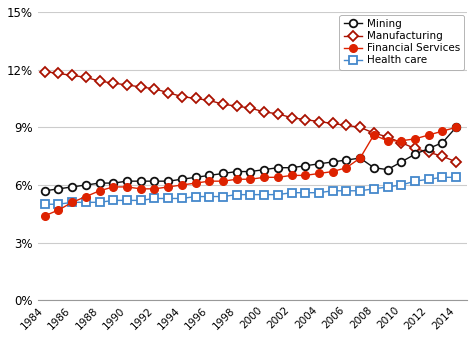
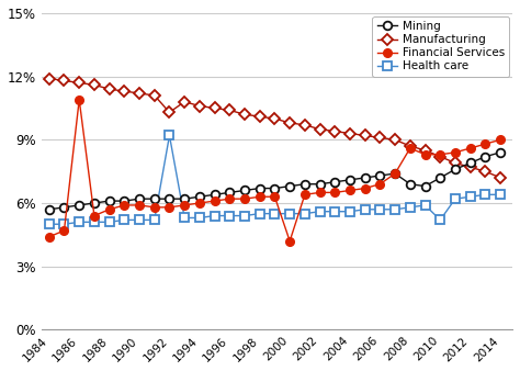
Financial Services/1986: 5.1% -> 10.9%
Manufacturing/1992: 11.0% -> 10.3%
Health care/1992: 5.3% -> 9.2%
Financial Services/2000: 6.4% -> 4.2%
Health care/2010: 6.0% -> 5.2%
Mining/2014: 9.0% -> 8.4%
